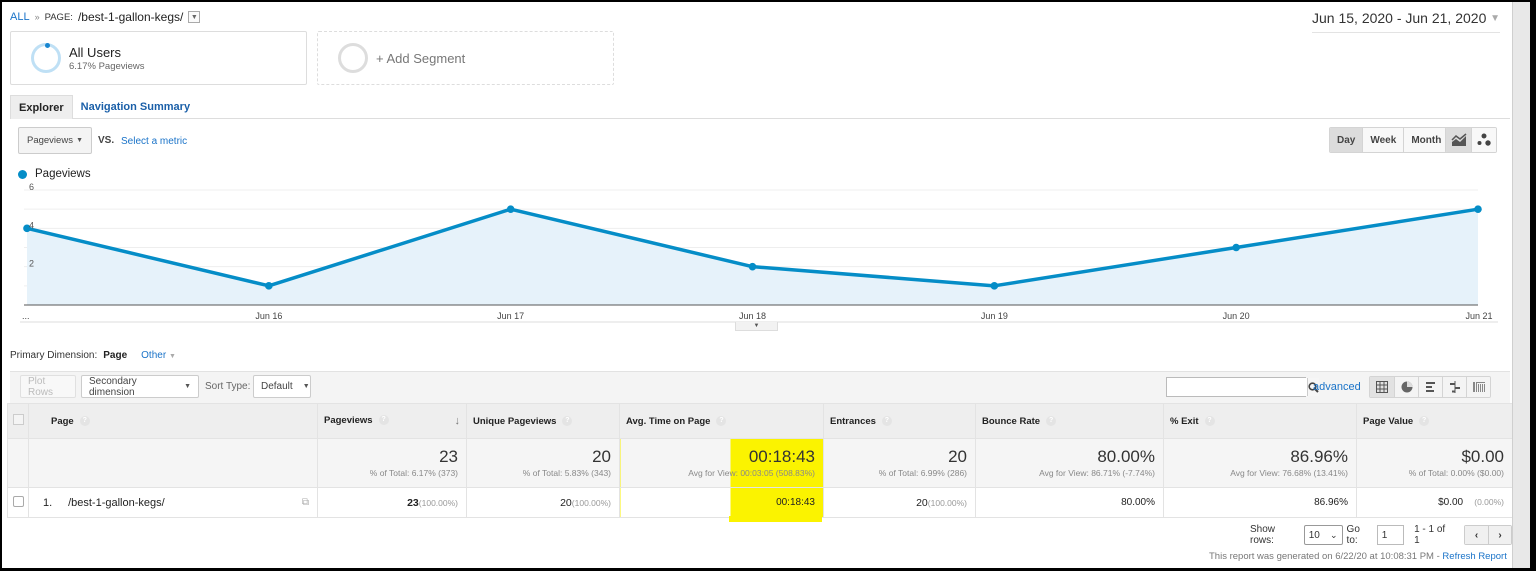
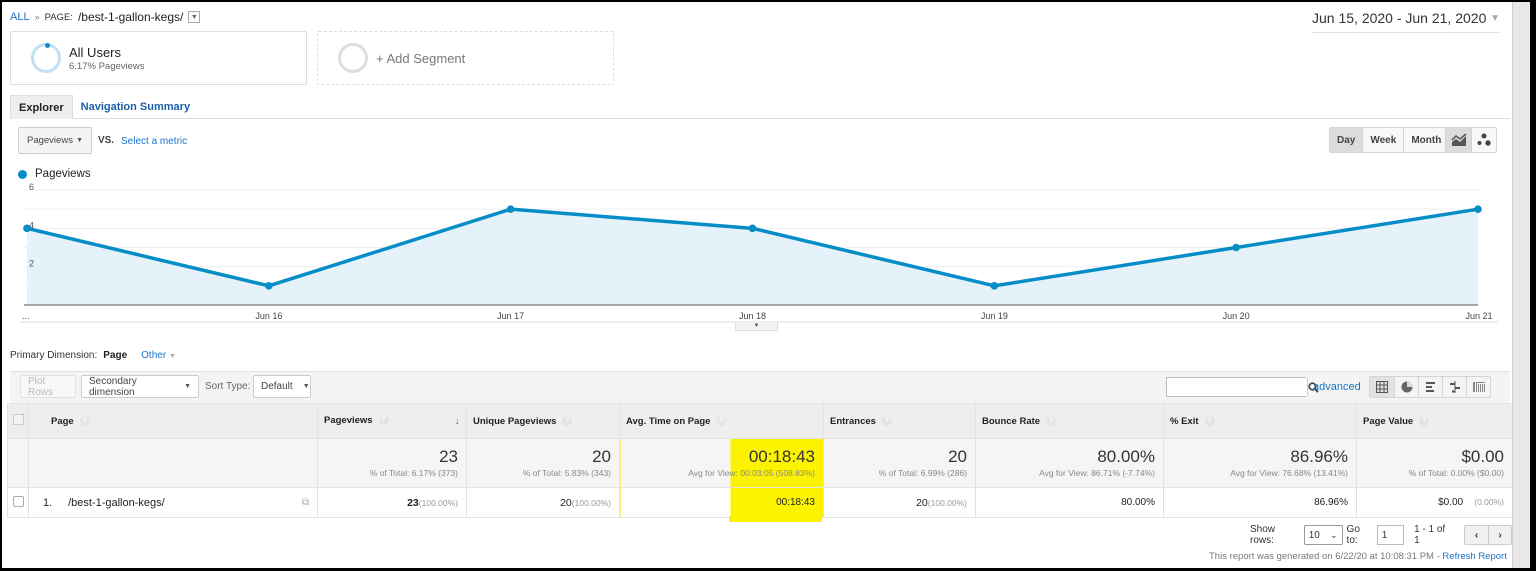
Jun 18: 2 -> 4
